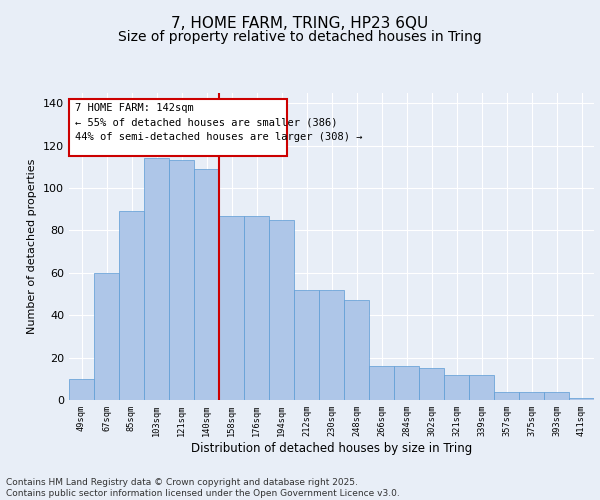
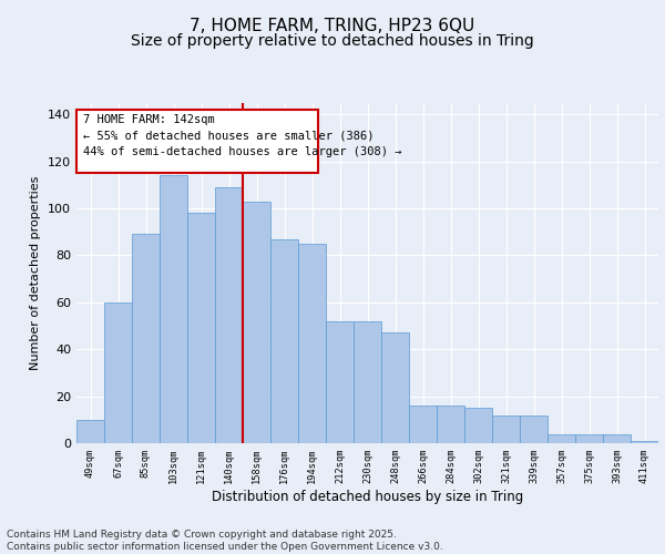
121sqm: 113 -> 98
158sqm: 87 -> 103
